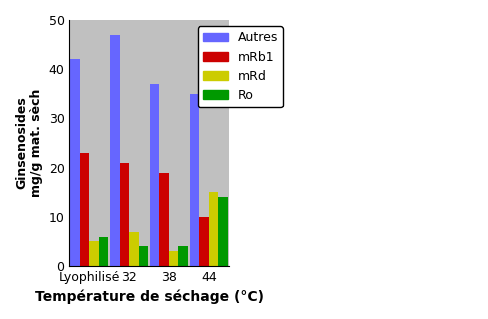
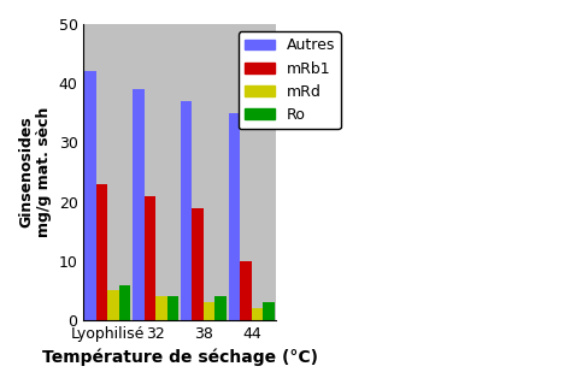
Autres/32: 47 -> 39
mRd/32: 7 -> 4
mRd/44: 15 -> 2
Ro/44: 14 -> 3
